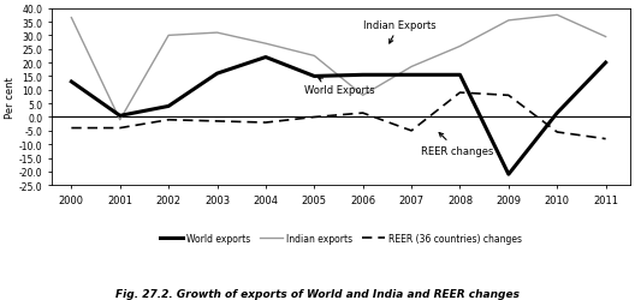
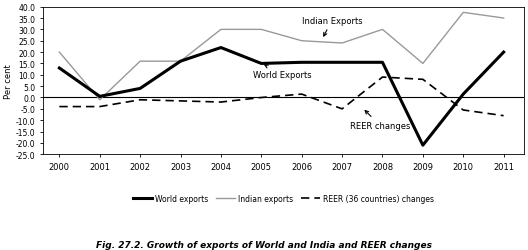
Indian exports/2000: 36.5 -> 20.0
Indian exports/2002: 30.0 -> 16.0
Indian exports/2003: 31.0 -> 16.0
Indian exports/2004: 27.0 -> 30.0
Indian exports/2005: 22.5 -> 30.0
Indian exports/2006: 8.0 -> 25.0
Indian exports/2007: 18.5 -> 24.0
Indian exports/2008: 26.0 -> 30.0
Indian exports/2009: 35.5 -> 15.0
Indian exports/2011: 29.5 -> 35.0
